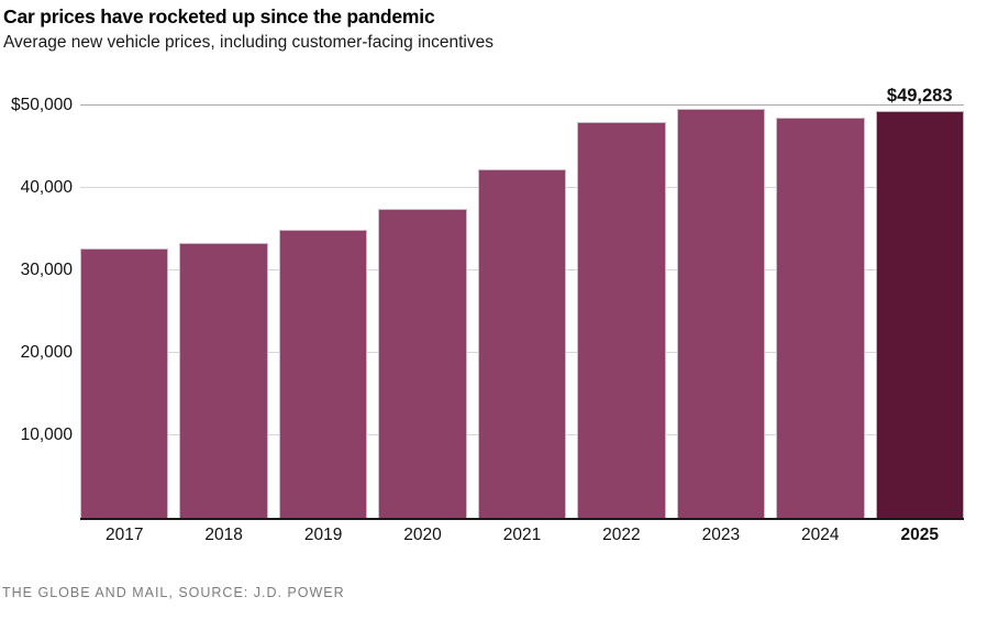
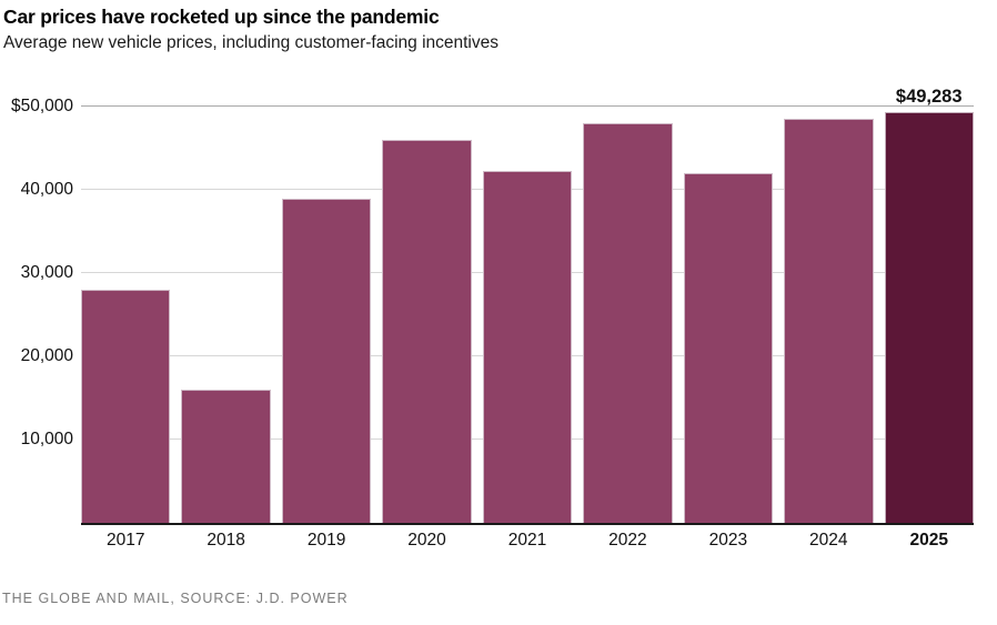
2017: $33000 -> $28000
2018: $33000 -> $16000
2019: $35000 -> $39000
2020: $38000 -> $46000
2023: $50000 -> $42000
